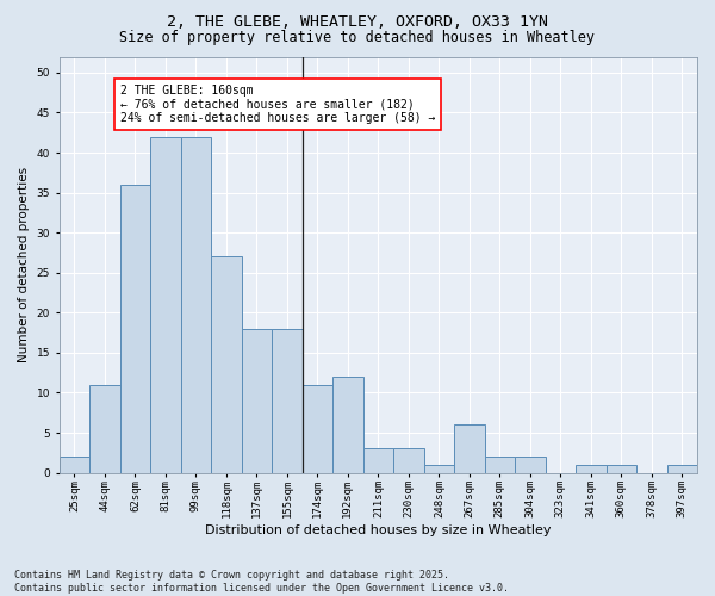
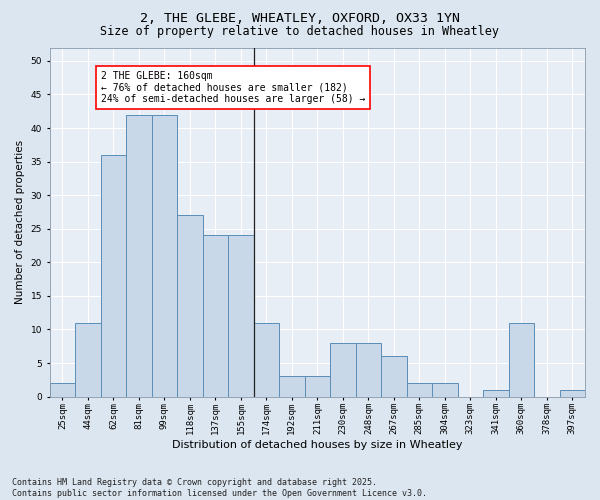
137sqm: 18 -> 24
155sqm: 18 -> 24
192sqm: 12 -> 3
230sqm: 3 -> 8
248sqm: 1 -> 8
360sqm: 1 -> 11
